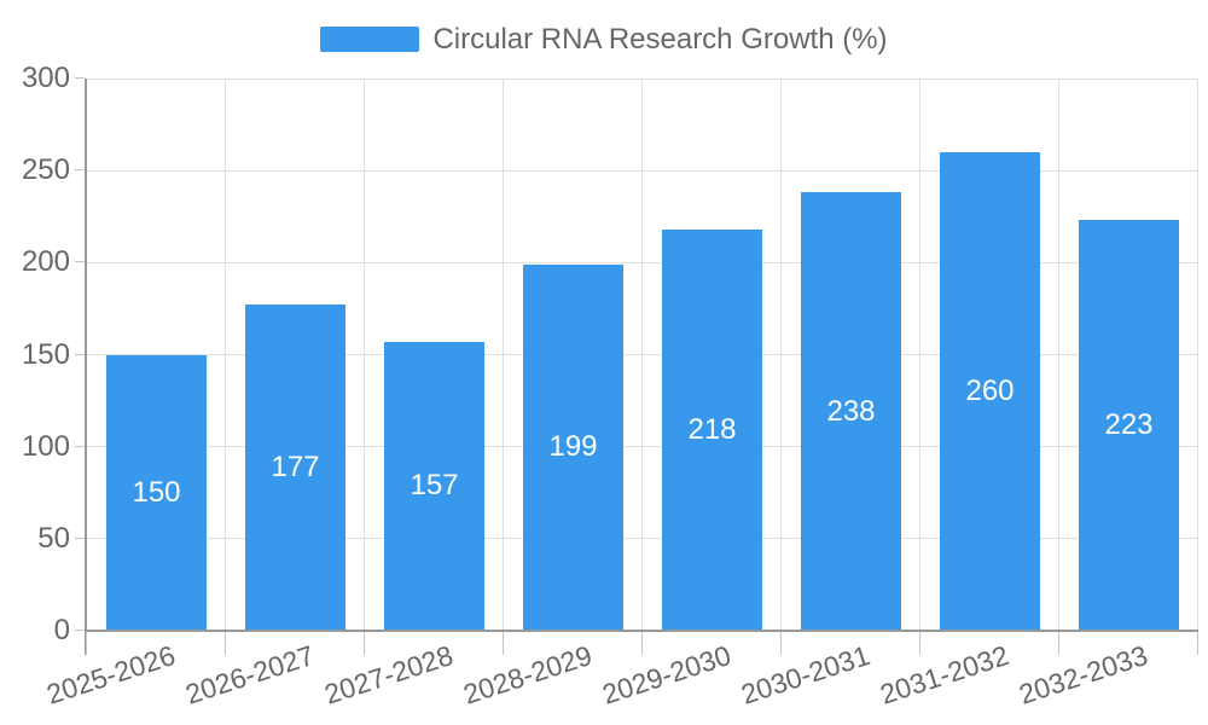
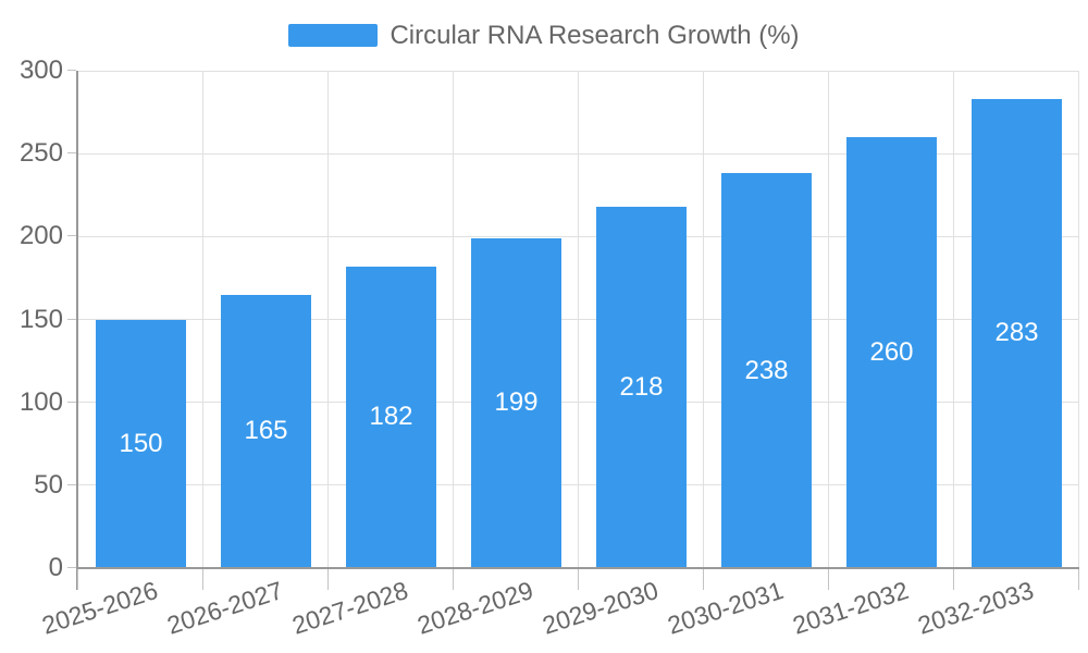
2026-2027: 177 -> 165
2027-2028: 157 -> 182
2032-2033: 223 -> 283
